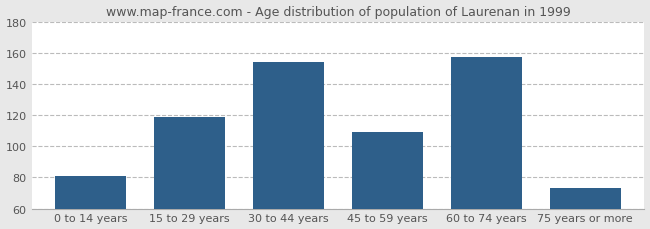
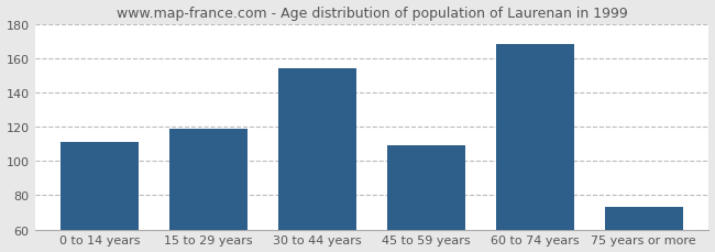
0 to 14 years: 81 -> 111
60 to 74 years: 157 -> 168
